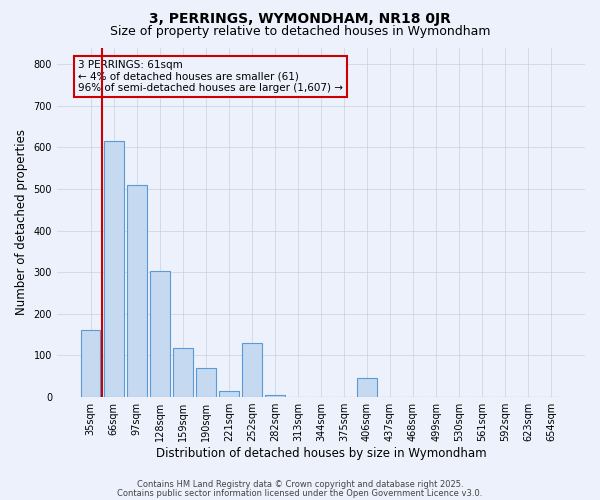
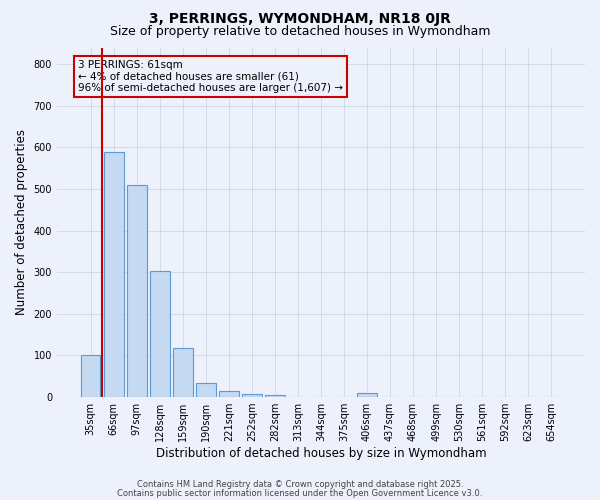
35sqm: 160 -> 100
66sqm: 615 -> 590
190sqm: 70 -> 35
252sqm: 130 -> 8
406sqm: 45 -> 10
